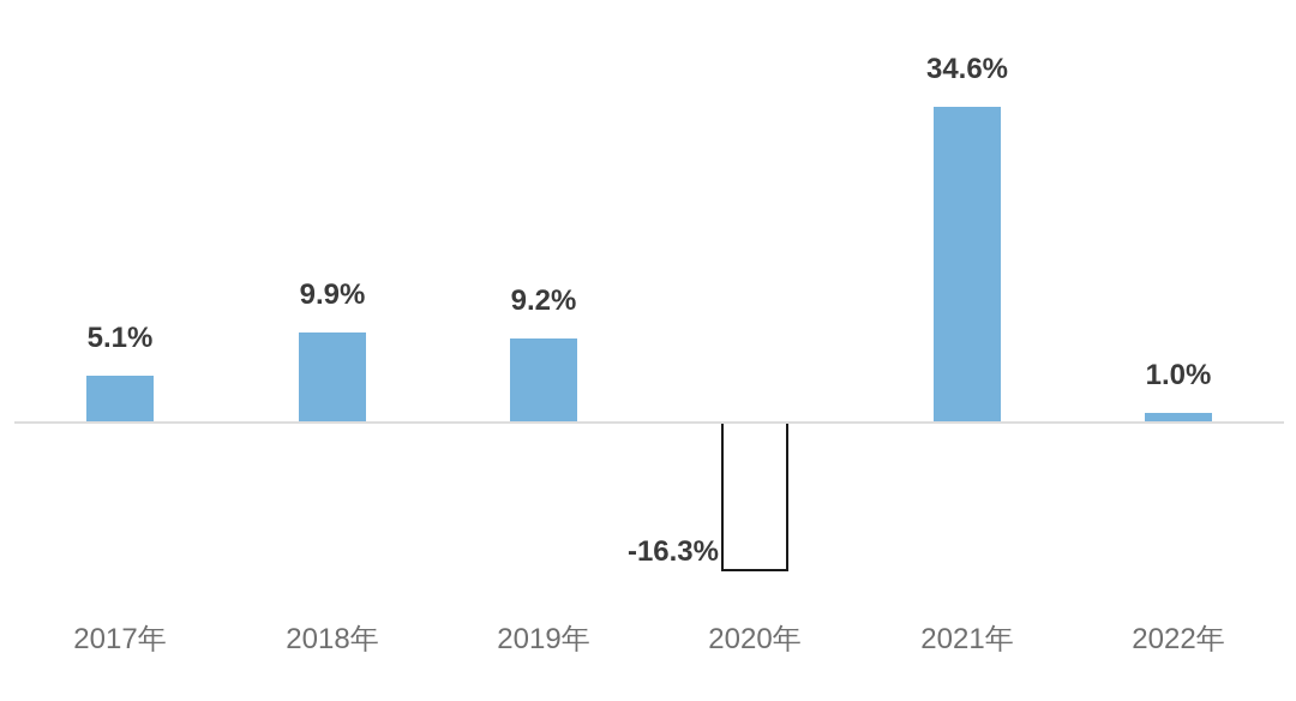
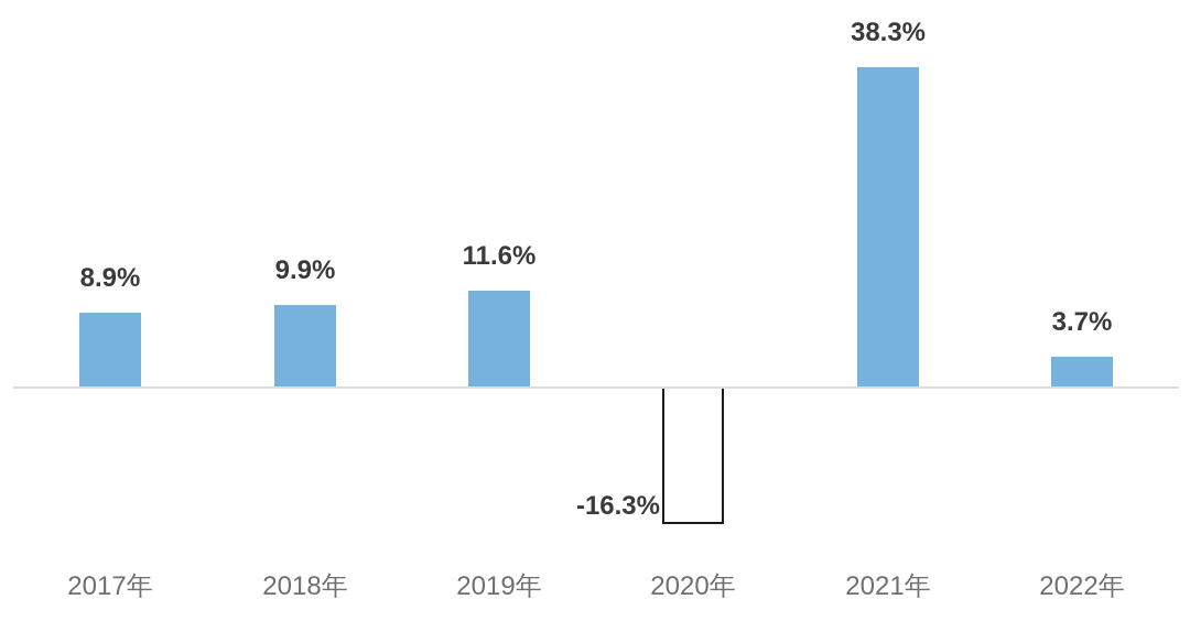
2017年: 5.1% -> 8.9%
2019年: 9.2% -> 11.6%
2021年: 34.6% -> 38.3%
2022年: 1.0% -> 3.7%
